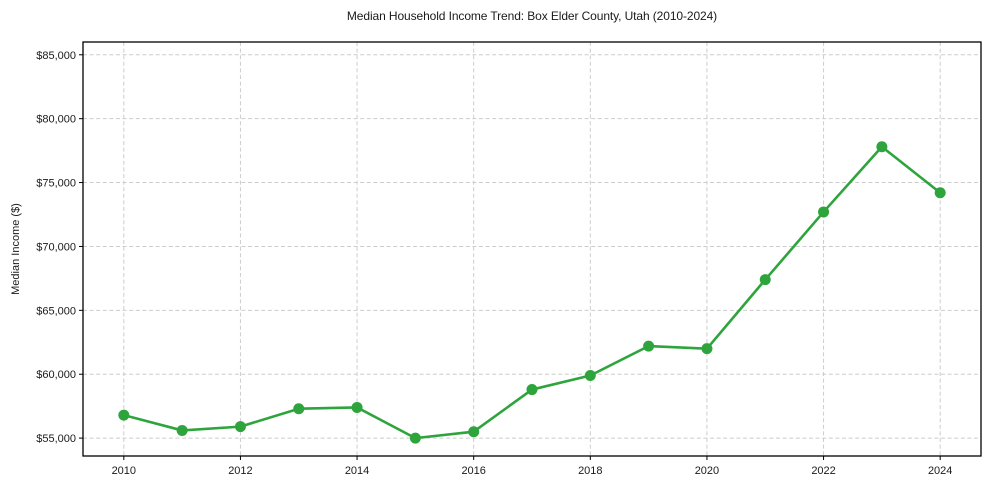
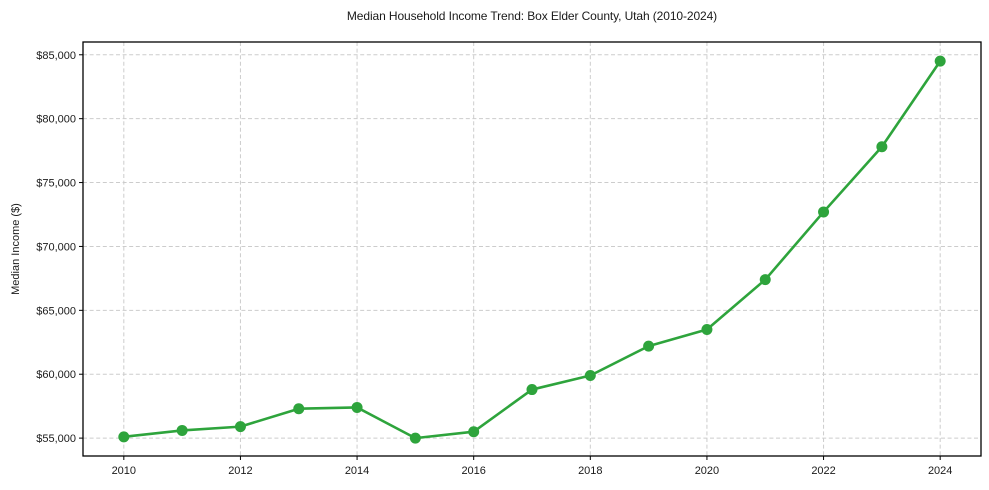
2010: $56800 -> $55100
2020: $62000 -> $63500
2024: $74200 -> $84500
